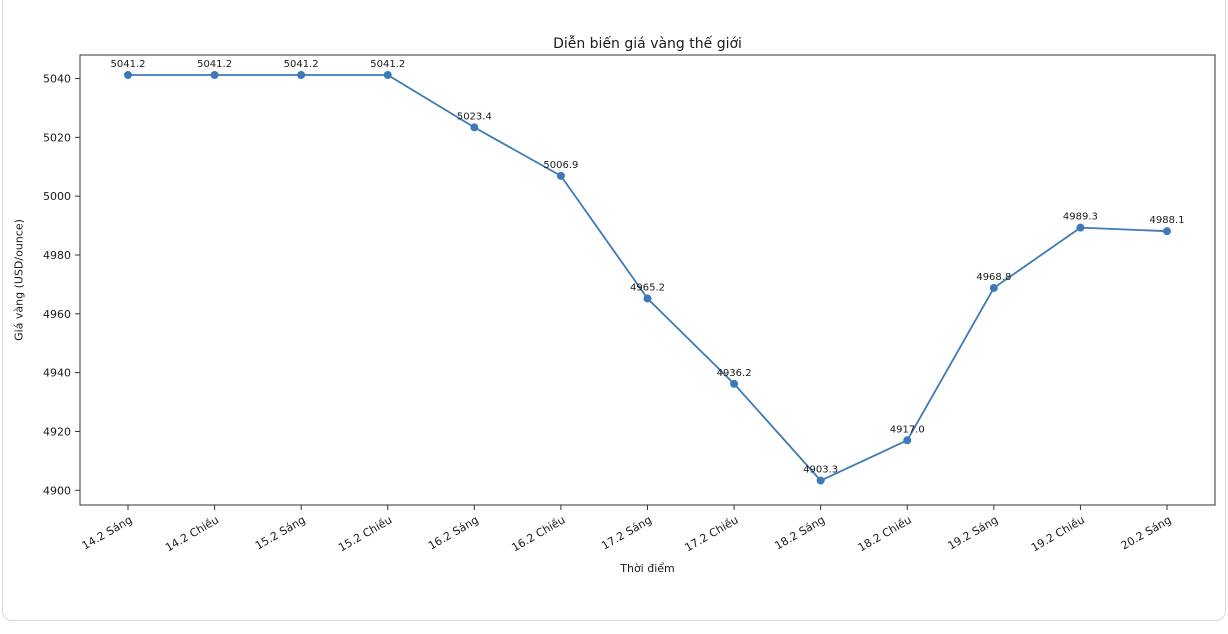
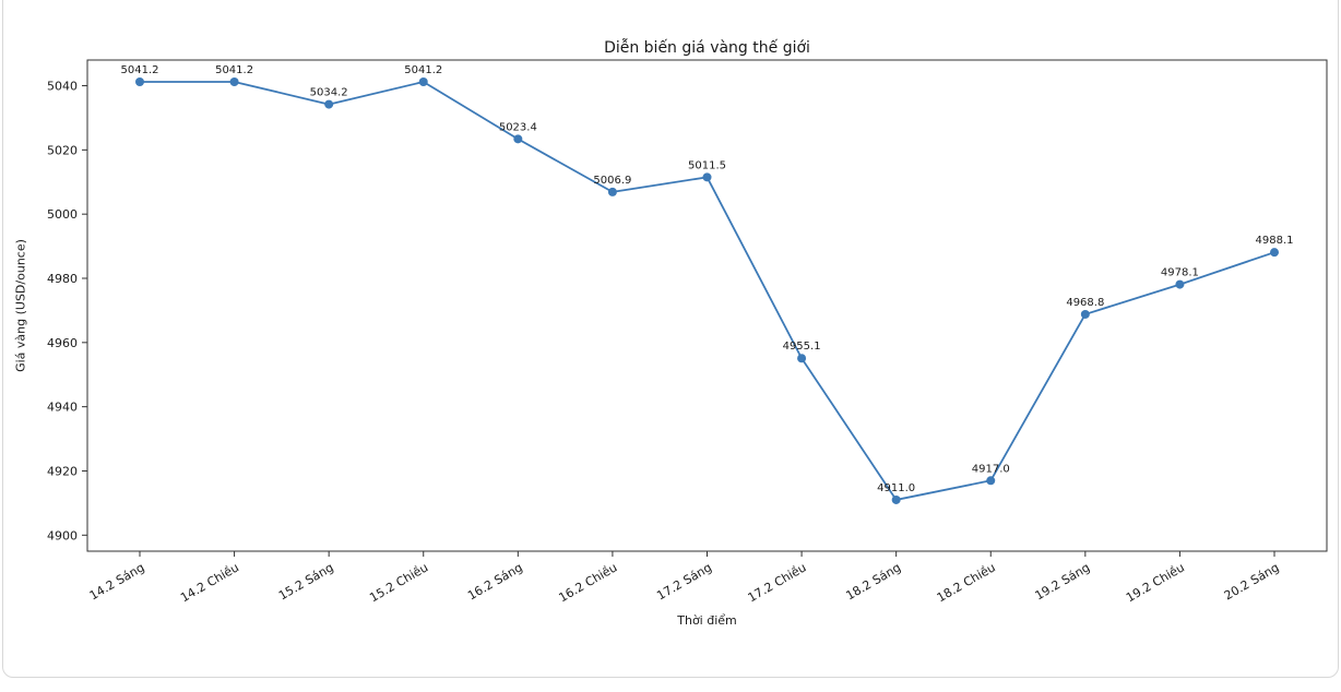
15.2 Sáng: 5041.2 -> 5034.2
17.2 Sáng: 4965.2 -> 5011.5
17.2 Chiều: 4936.2 -> 4955.1
18.2 Sáng: 4903.3 -> 4911.0
19.2 Chiều: 4989.3 -> 4978.1
